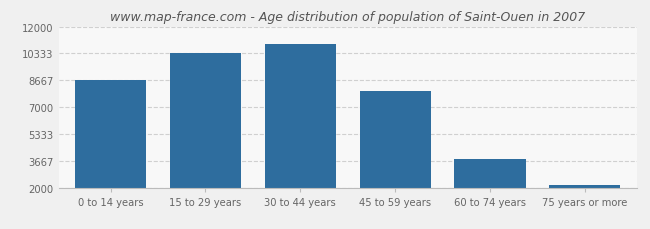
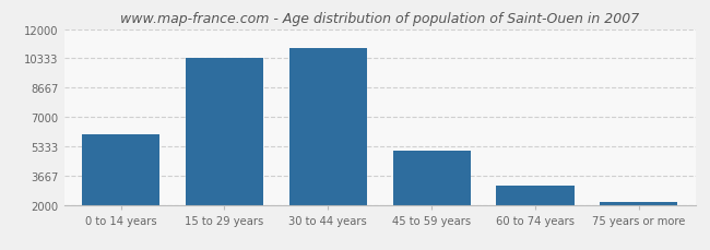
0 to 14 years: 8700 -> 6000
45 to 59 years: 8000 -> 5100
60 to 74 years: 3800 -> 3100
